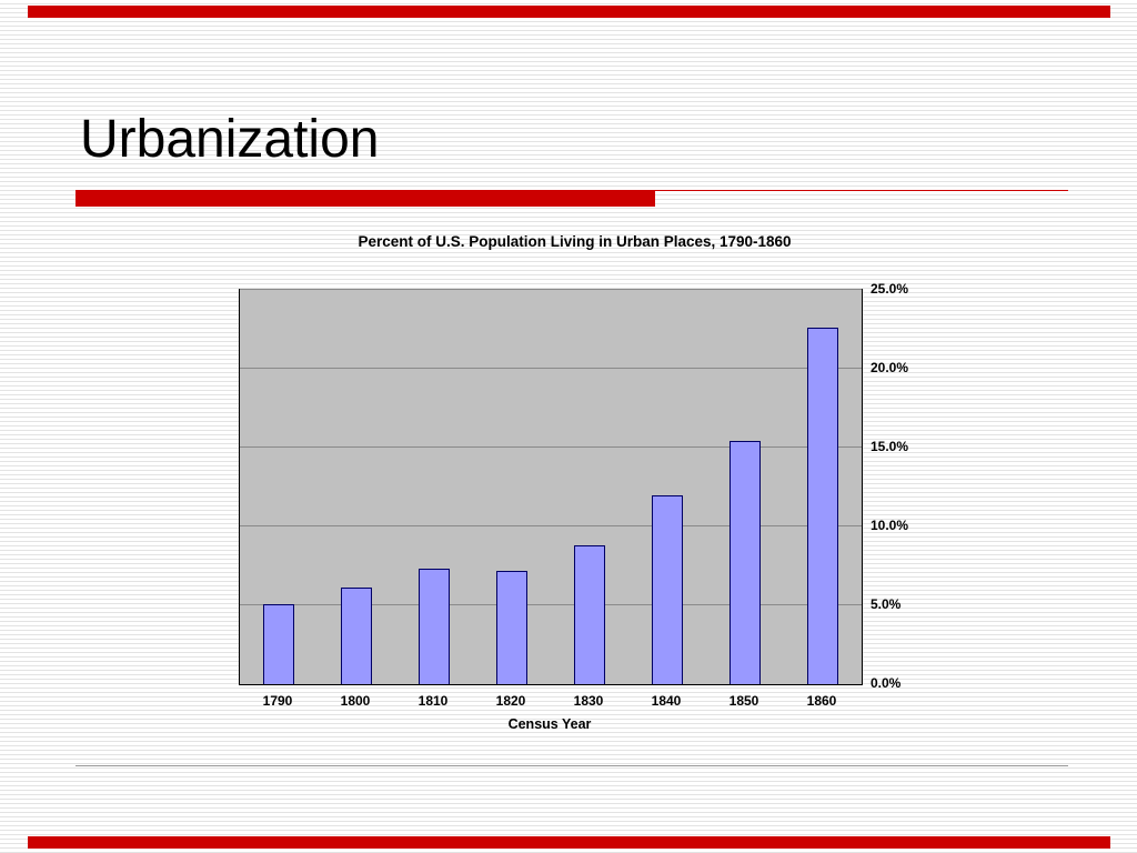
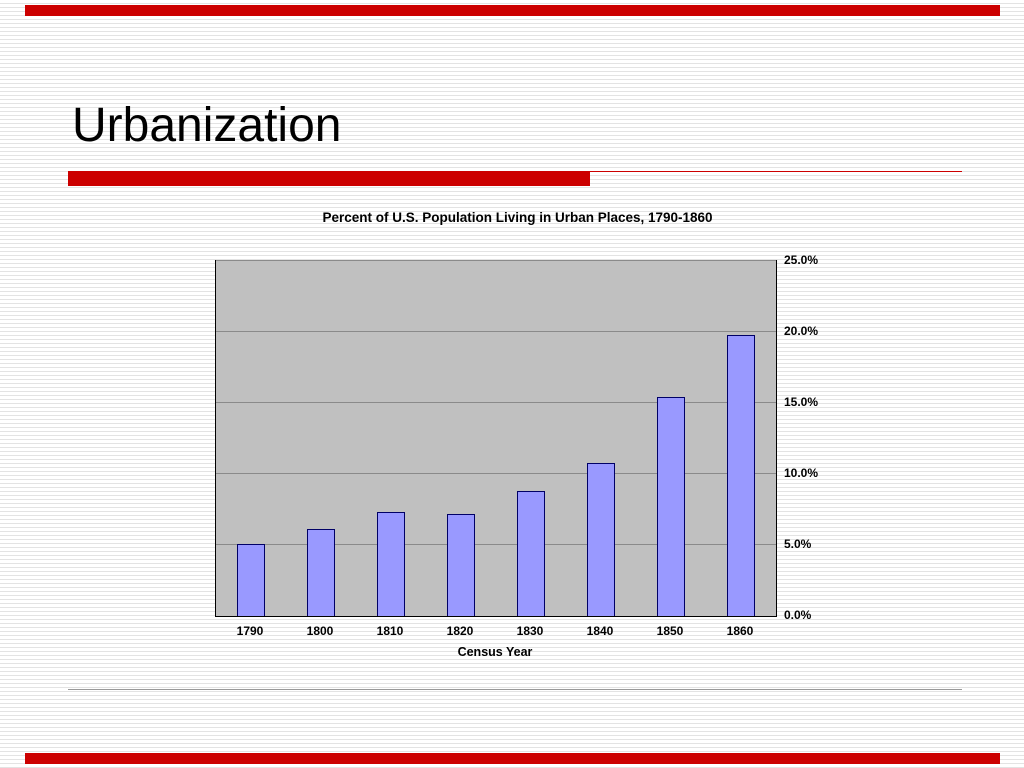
1840: 12.0% -> 10.8%
1860: 22.6% -> 19.8%
